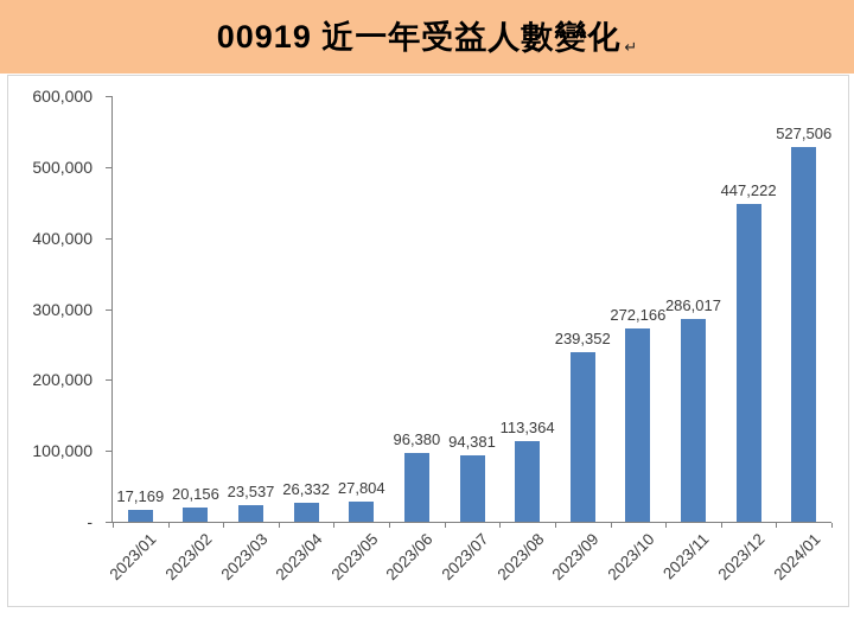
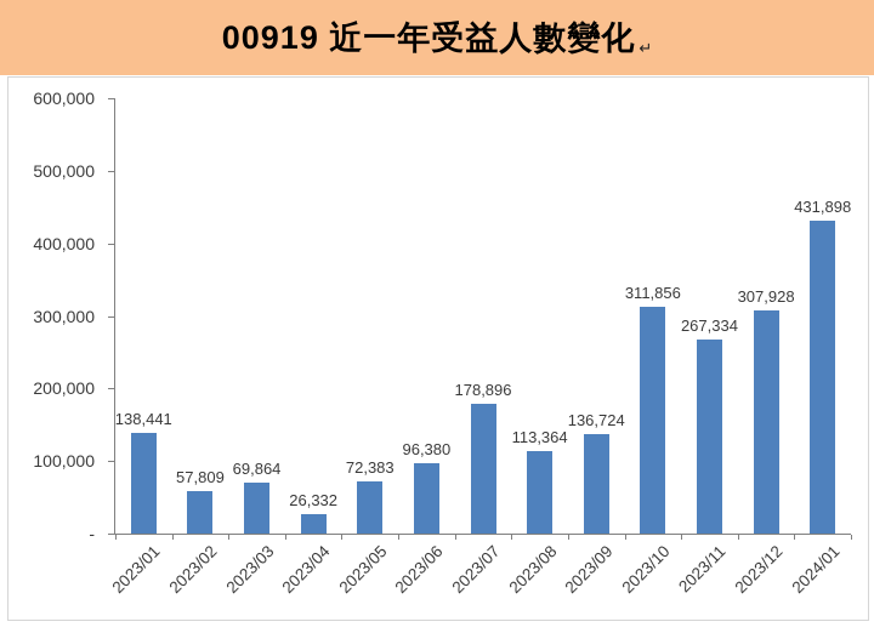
2023/01: 17,169 -> 138,441
2023/02: 20,156 -> 57,809
2023/03: 23,537 -> 69,864
2023/05: 27,804 -> 72,383
2023/07: 94,381 -> 178,896
2023/09: 239,352 -> 136,724
2023/10: 272,166 -> 311,856
2023/11: 286,017 -> 267,334
2023/12: 447,222 -> 307,928
2024/01: 527,506 -> 431,898
